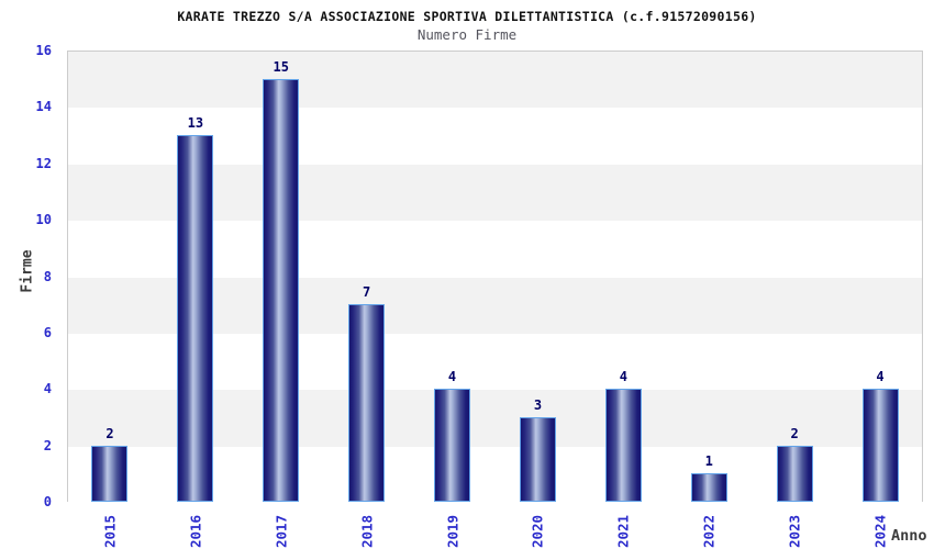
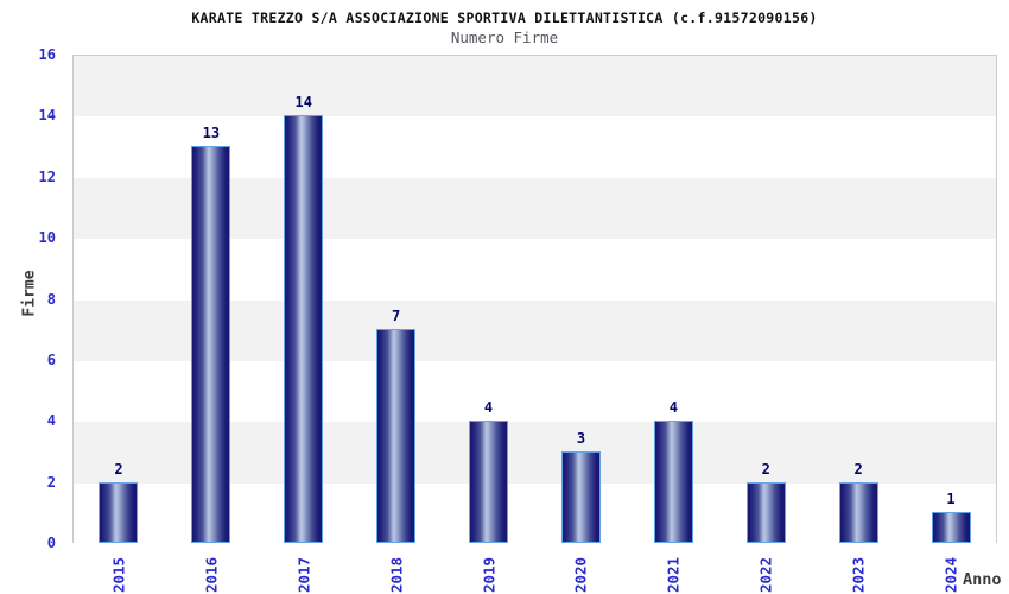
2017: 15 -> 14
2022: 1 -> 2
2024: 4 -> 1
